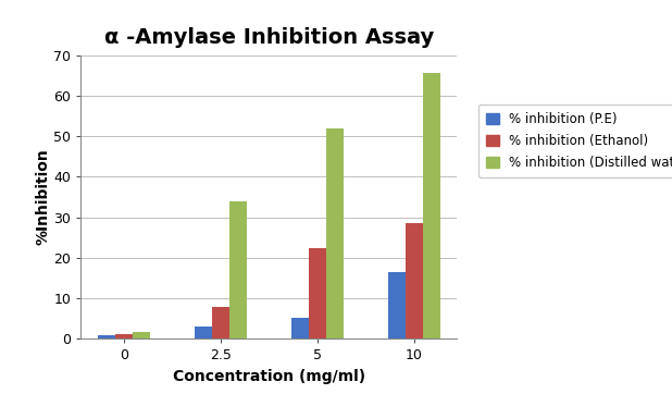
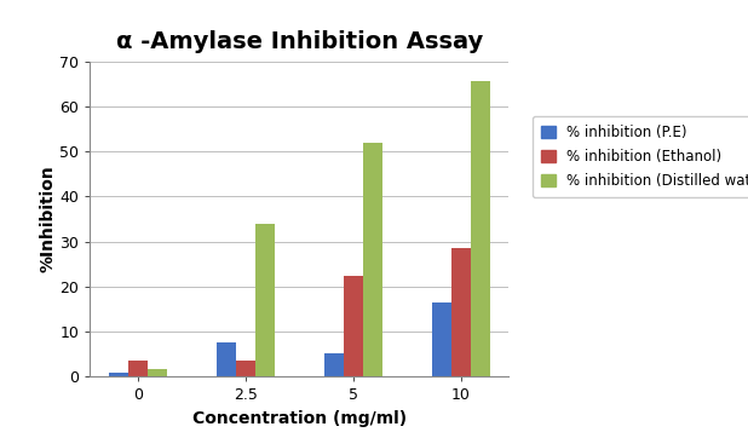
% inhibition (Ethanol)/0: 1.2 -> 3.5
% inhibition (P.E)/2.5: 3.0 -> 7.5
% inhibition (Ethanol)/2.5: 8.0 -> 3.5
